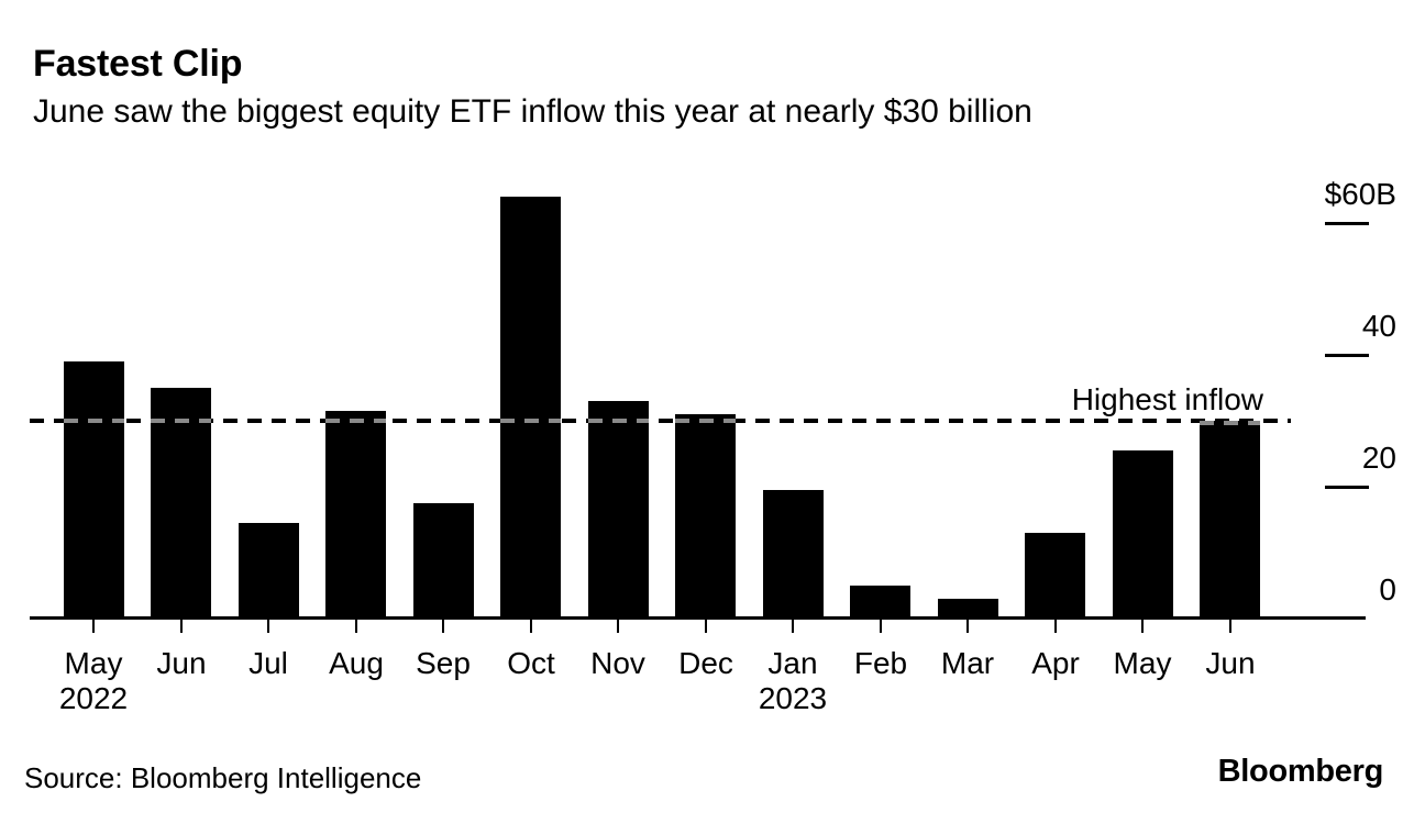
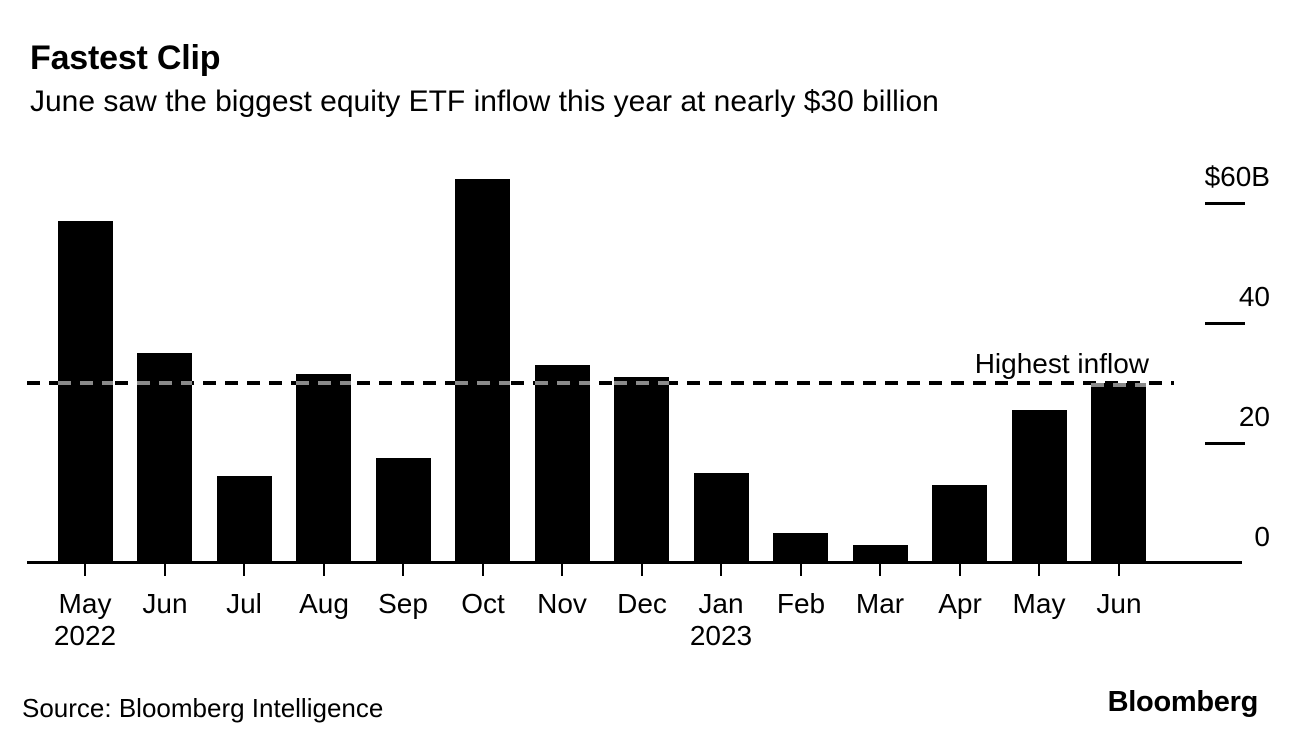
May 2022: $39B -> $57B
Jan 2023: $20B -> $15B
